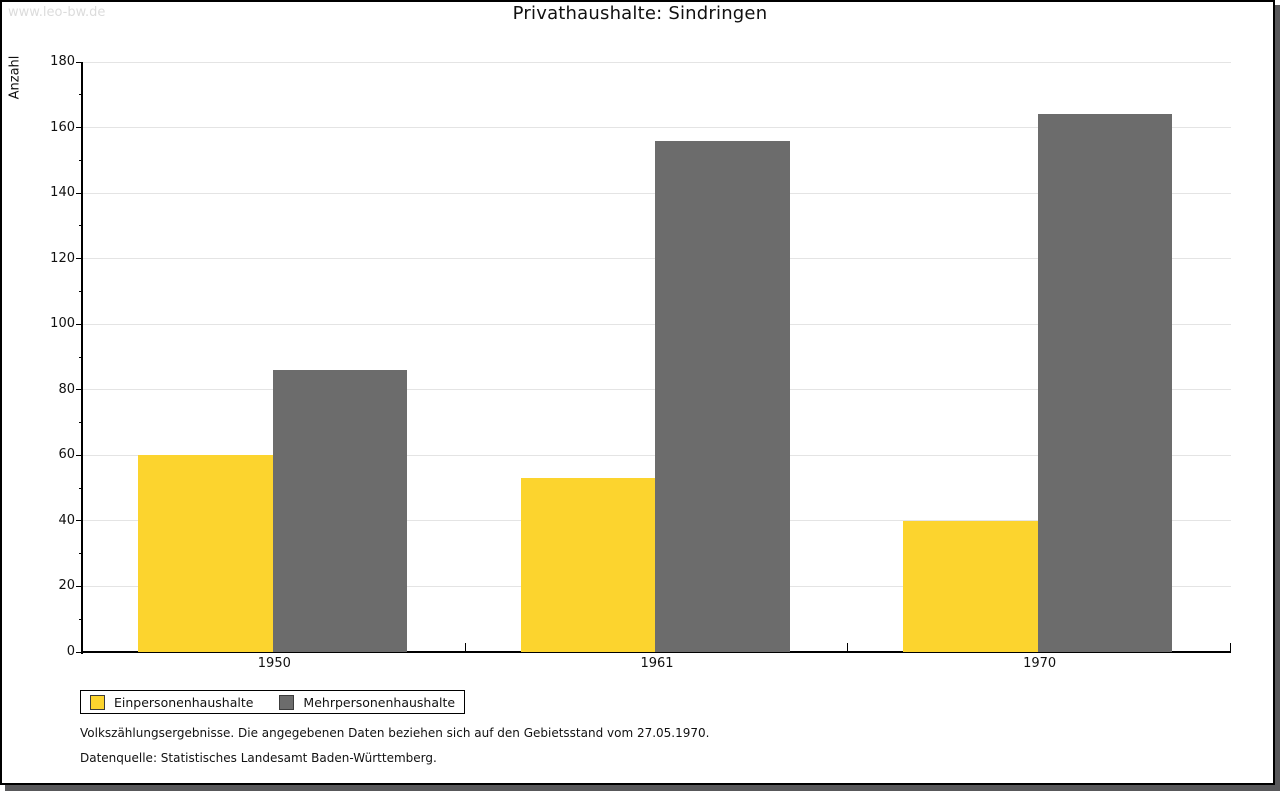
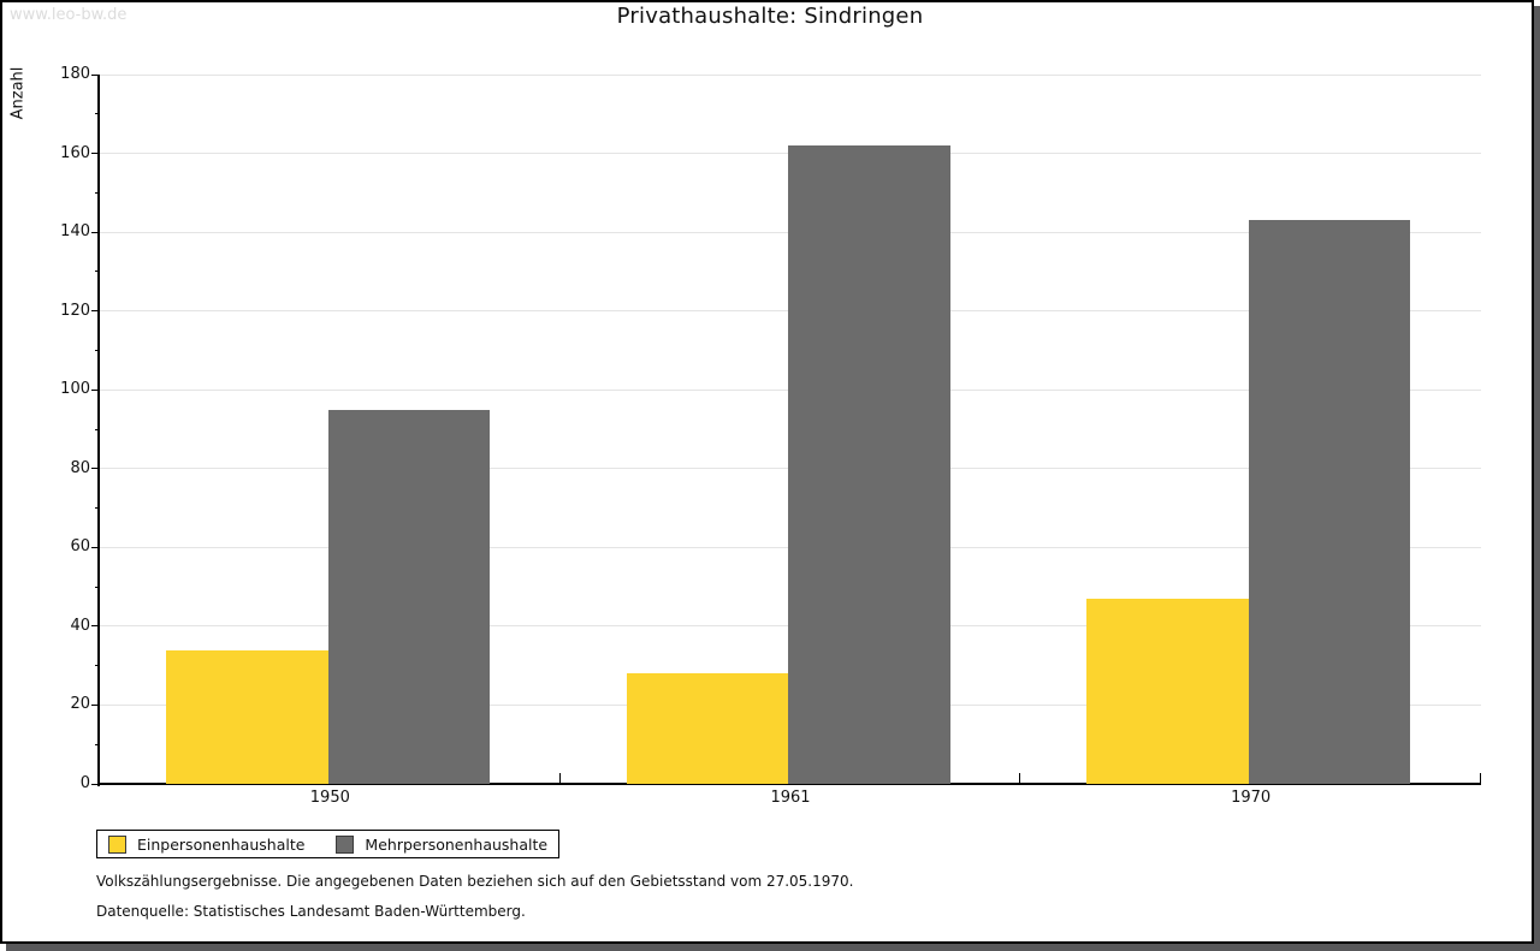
Einpersonenhaushalte/1950: 60 -> 34
Mehrpersonenhaushalte/1950: 86 -> 95
Einpersonenhaushalte/1961: 53 -> 28
Mehrpersonenhaushalte/1961: 156 -> 162
Einpersonenhaushalte/1970: 40 -> 47
Mehrpersonenhaushalte/1970: 164 -> 143
